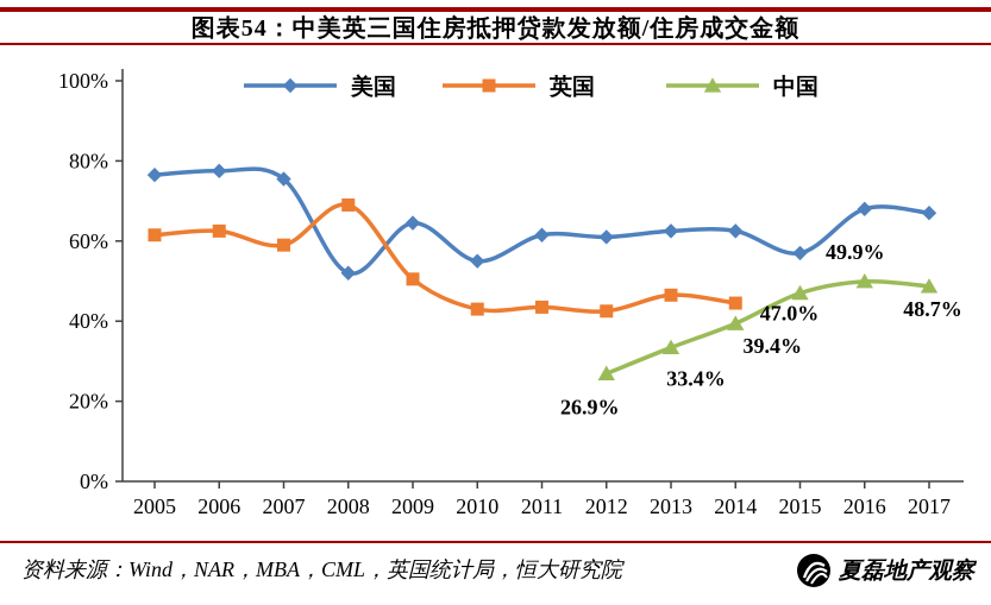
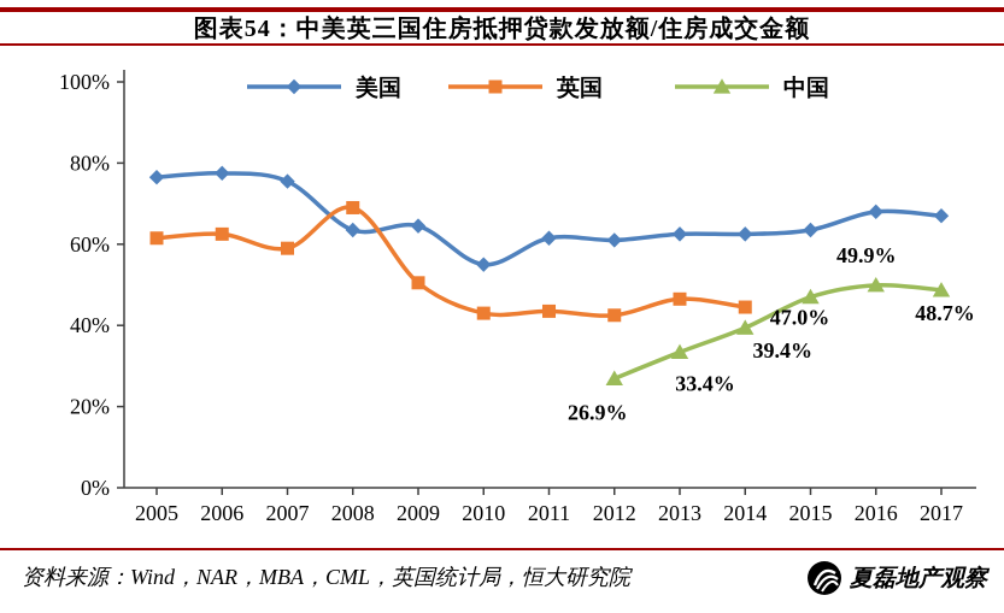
美国/2008: 52% -> 64%
美国/2015: 57% -> 64%
